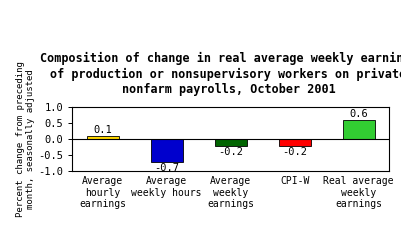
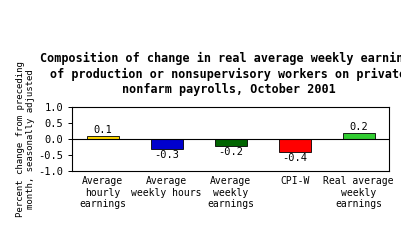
Average weekly hours: -0.7 -> -0.3
CPI-W: -0.2 -> -0.4
Real average weekly earnings: 0.6 -> 0.2
